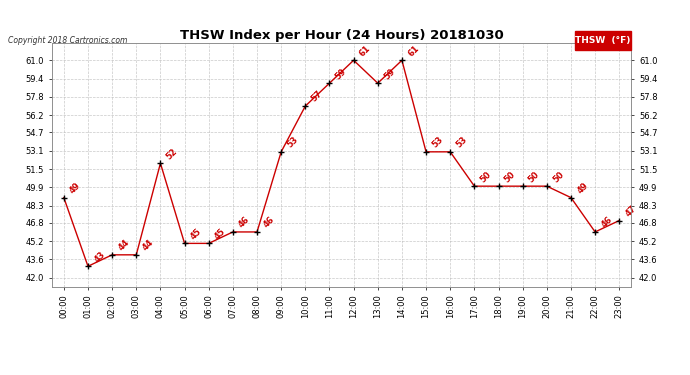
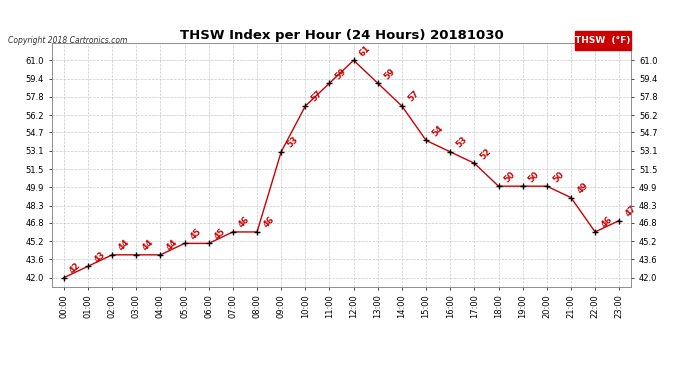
00:00: 49 -> 42
04:00: 52 -> 44
14:00: 61 -> 57
15:00: 53 -> 54
17:00: 50 -> 52
